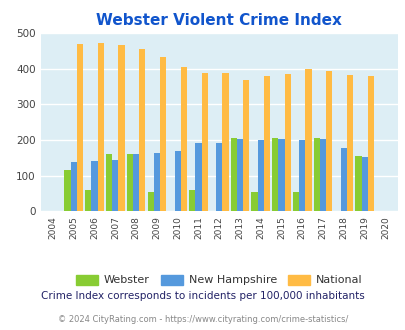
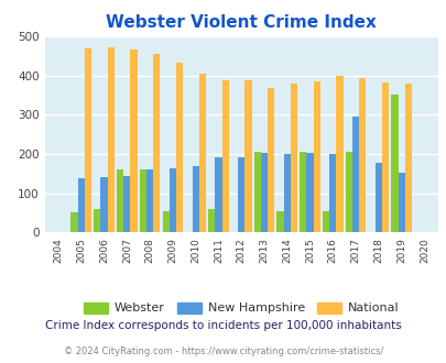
Webster/2005: 115 -> 50
New Hampshire/2017: 203 -> 295
Webster/2019: 155 -> 350
